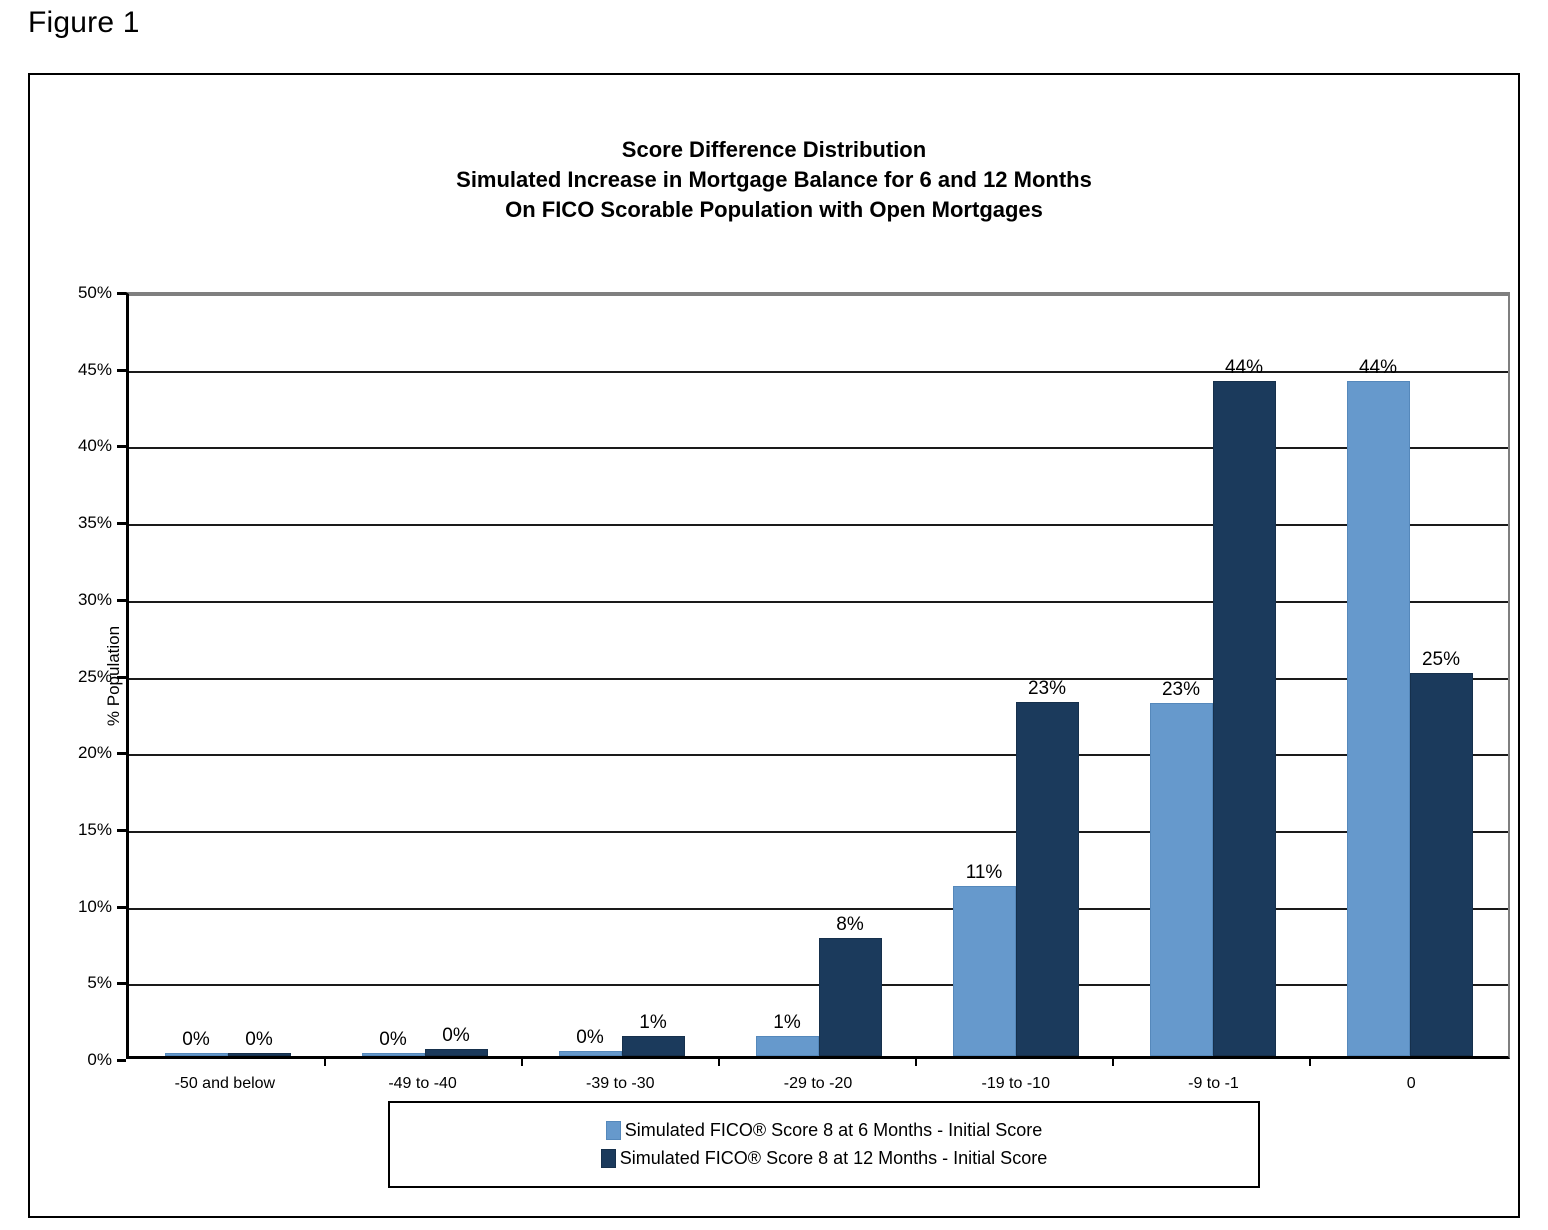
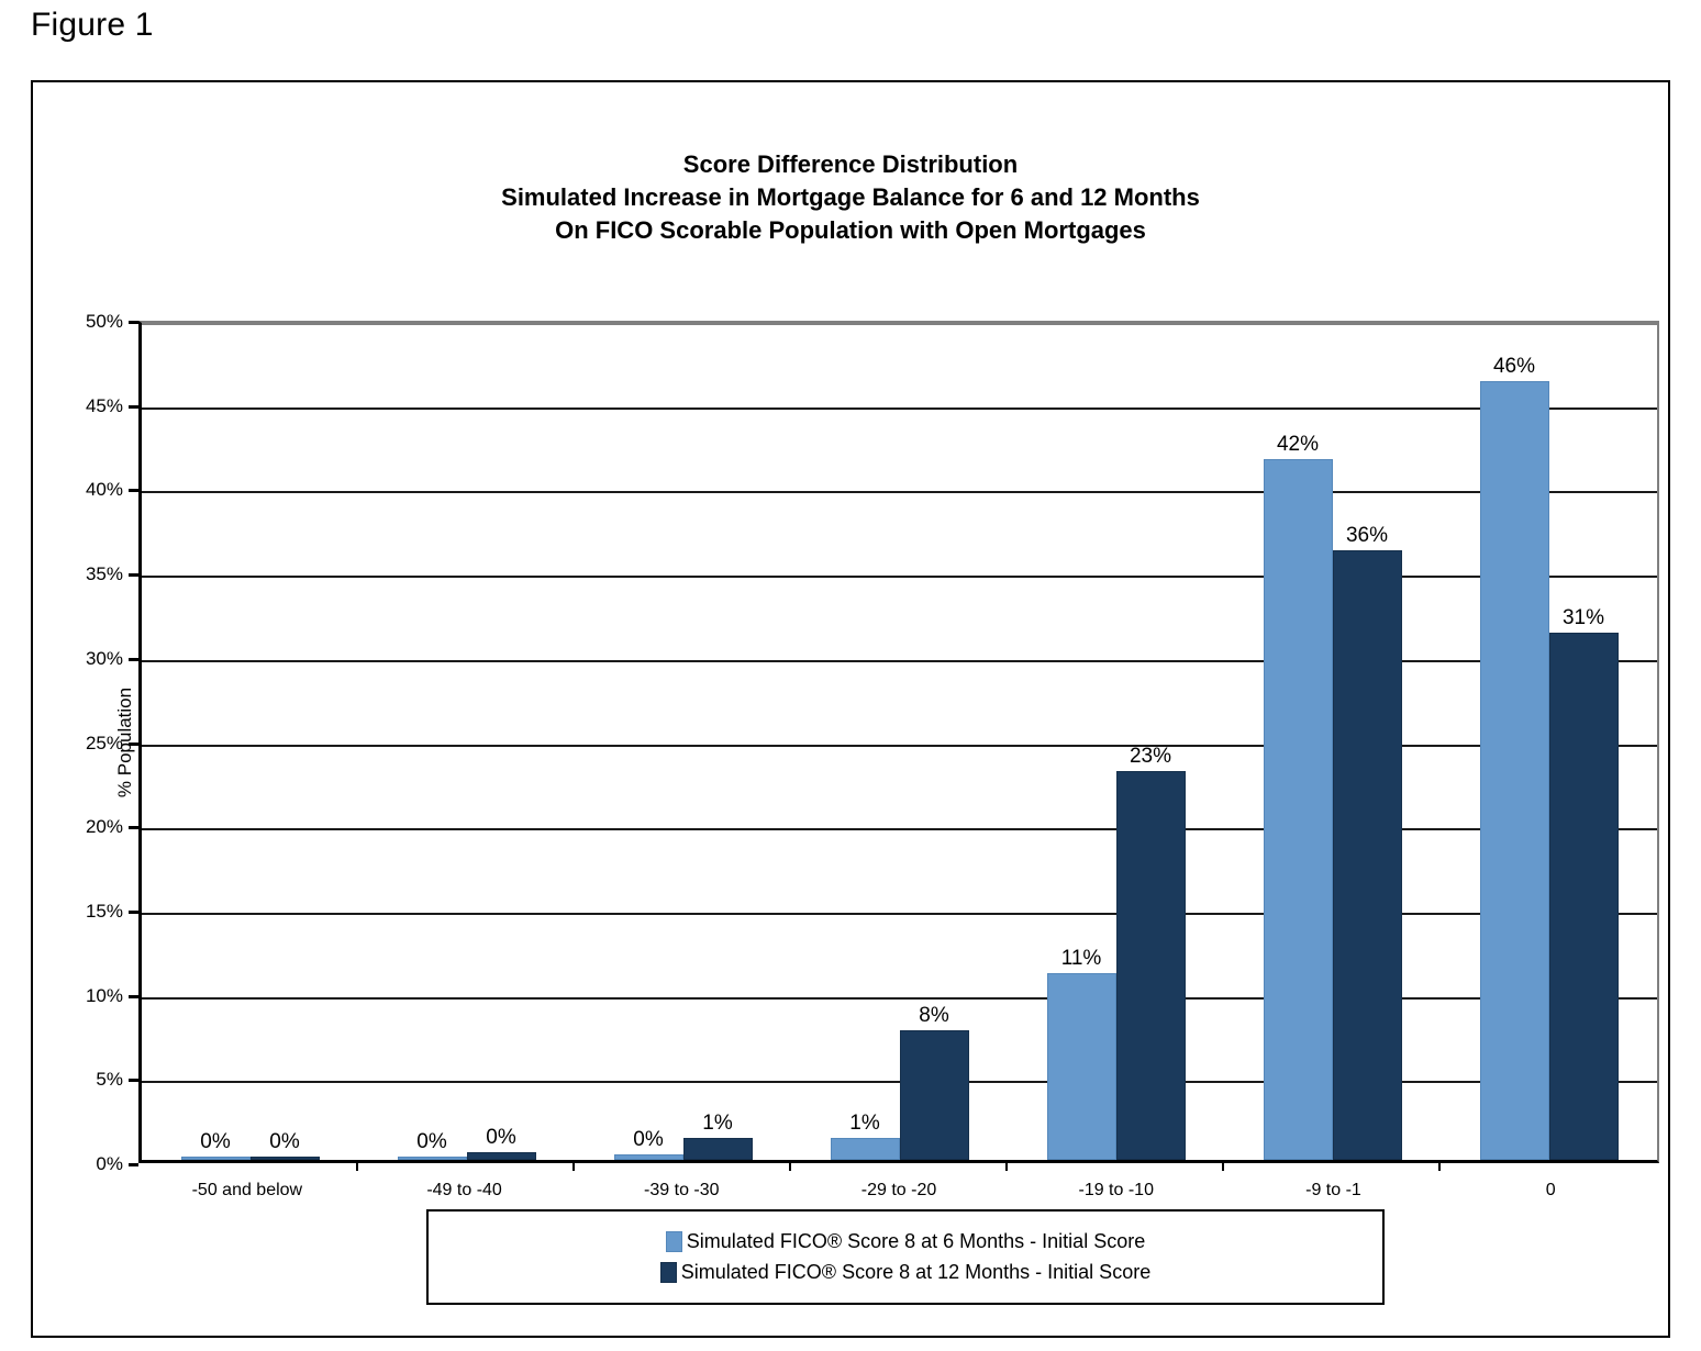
Simulated FICO® Score 8 at 6 Months - Initial Score/-9 to -1: 23% -> 42%
Simulated FICO® Score 8 at 12 Months - Initial Score/-9 to -1: 44% -> 36%
Simulated FICO® Score 8 at 6 Months - Initial Score/0: 44% -> 46%
Simulated FICO® Score 8 at 12 Months - Initial Score/0: 25% -> 31%
